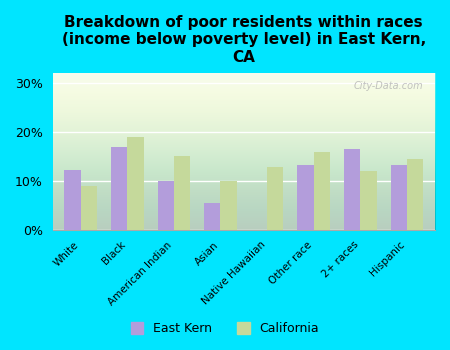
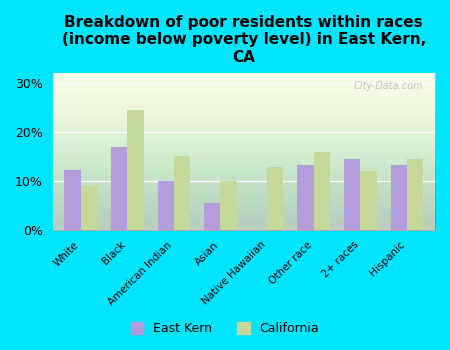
California/Black: 19.0% -> 24.5%
East Kern/2+ races: 16.5% -> 14.5%
